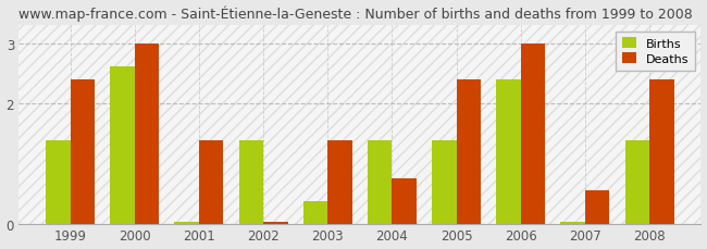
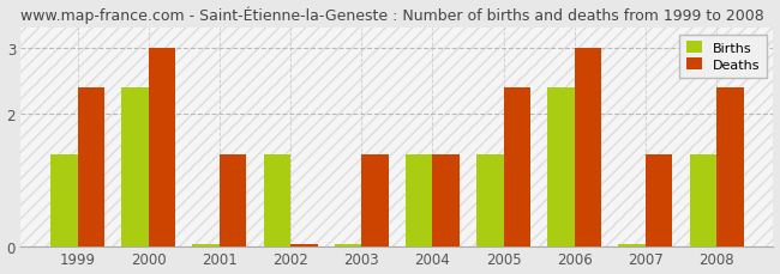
Births/2000: 2.62 -> 2.40
Births/2003: 0.38 -> 0.05
Deaths/2004: 0.76 -> 1.40
Deaths/2007: 0.56 -> 1.40
